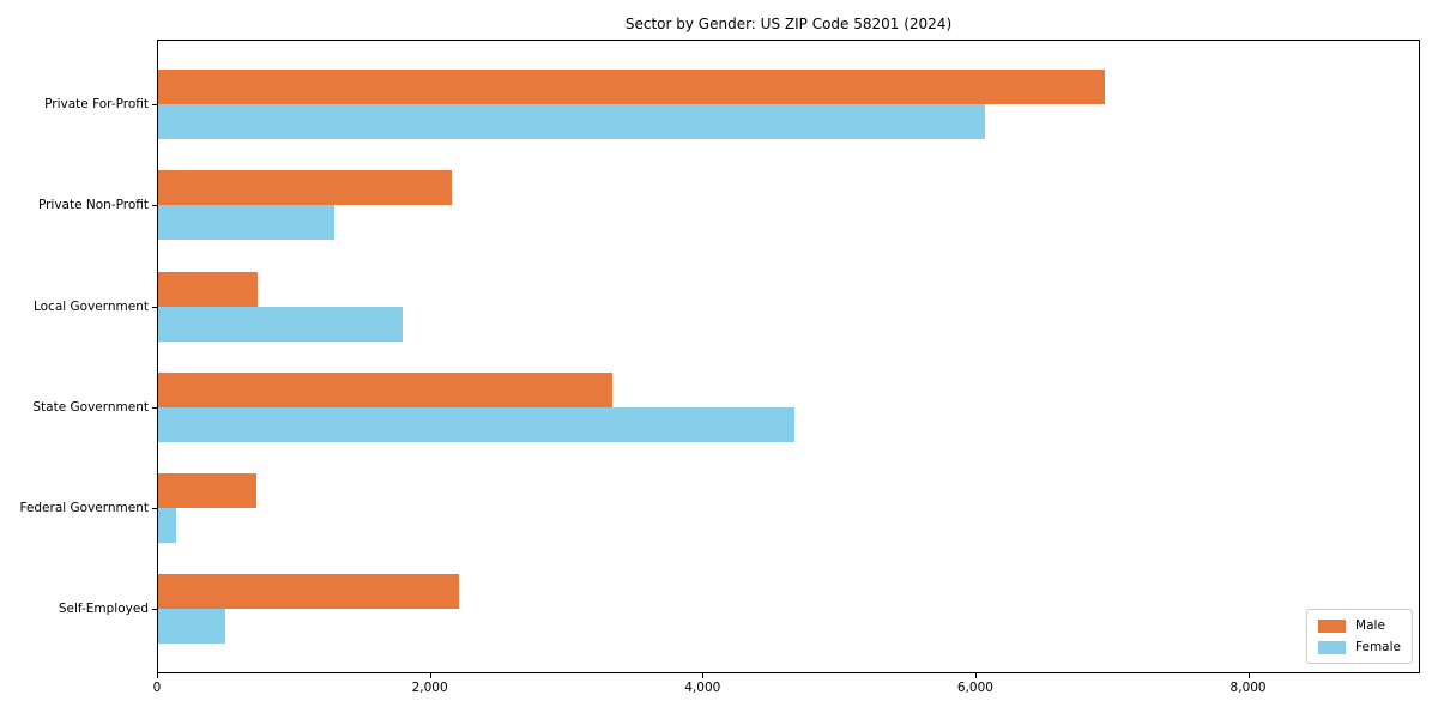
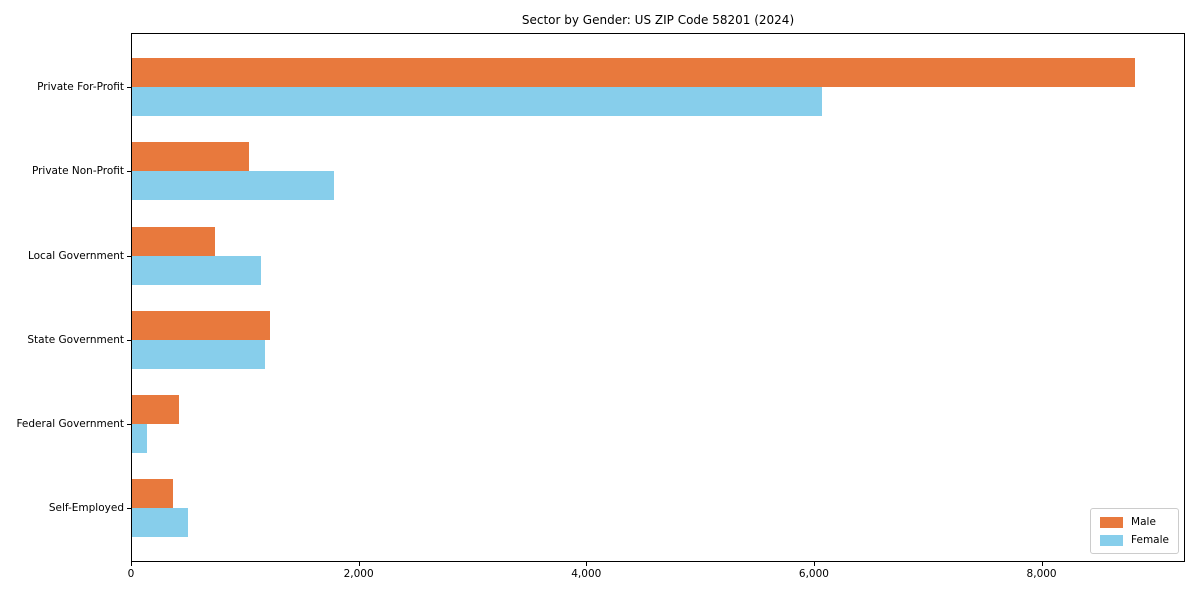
Male/Private For-Profit: 6950 -> 8820
Male/Private Non-Profit: 2160 -> 1040
Female/Private Non-Profit: 1300 -> 1780
Female/Local Government: 1800 -> 1140
Male/State Government: 3340 -> 1220
Female/State Government: 4670 -> 1180
Male/Federal Government: 730 -> 420
Male/Self-Employed: 2210 -> 370
